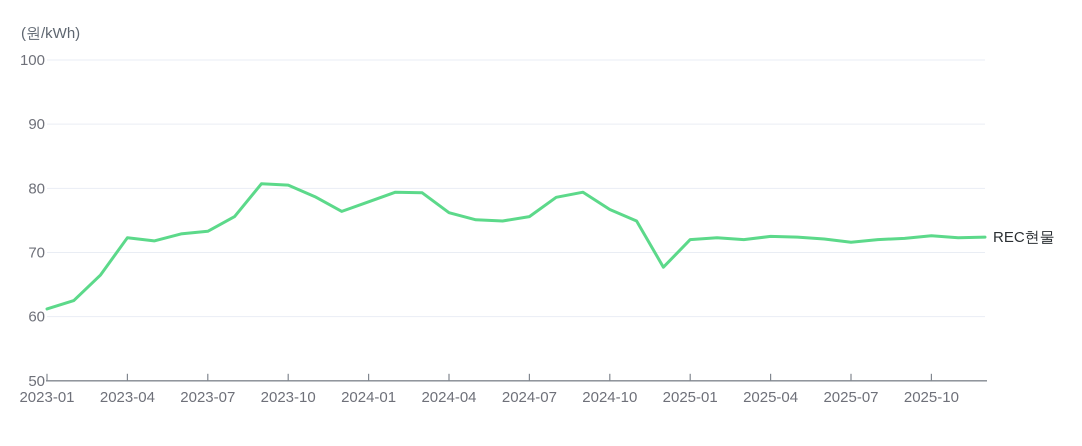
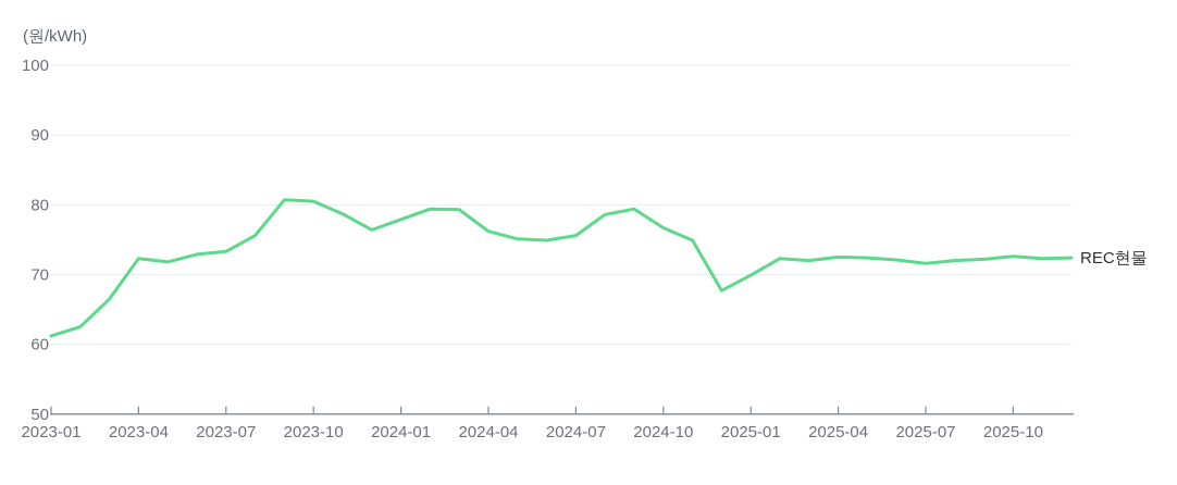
2025-01: 72 -> 70
